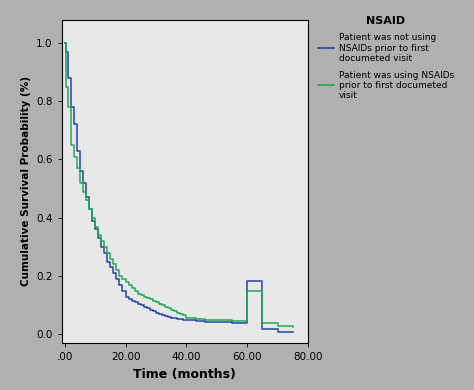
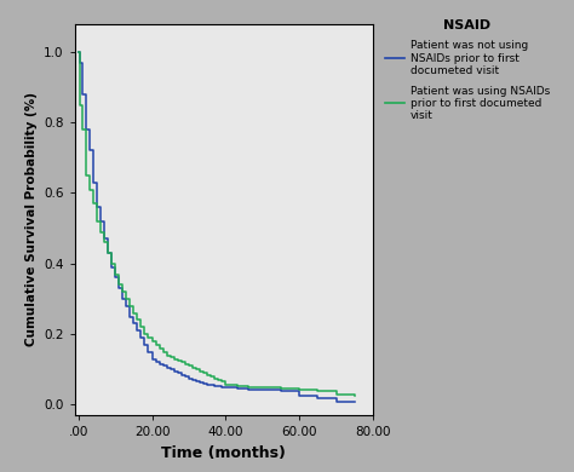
Patient was not using NSAIDs prior to first documeted visit/60.00: 0.185 -> 0.025
Patient was using NSAIDs prior to first documeted visit/60.00: 0.150 -> 0.044
